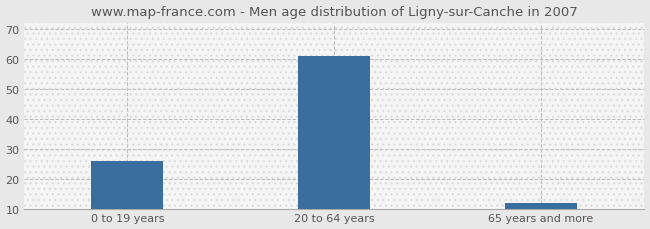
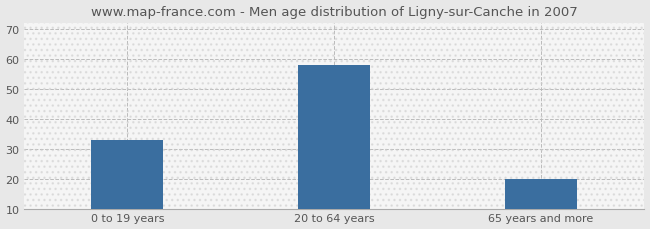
0 to 19 years: 26 -> 33
20 to 64 years: 61 -> 58
65 years and more: 12 -> 20
